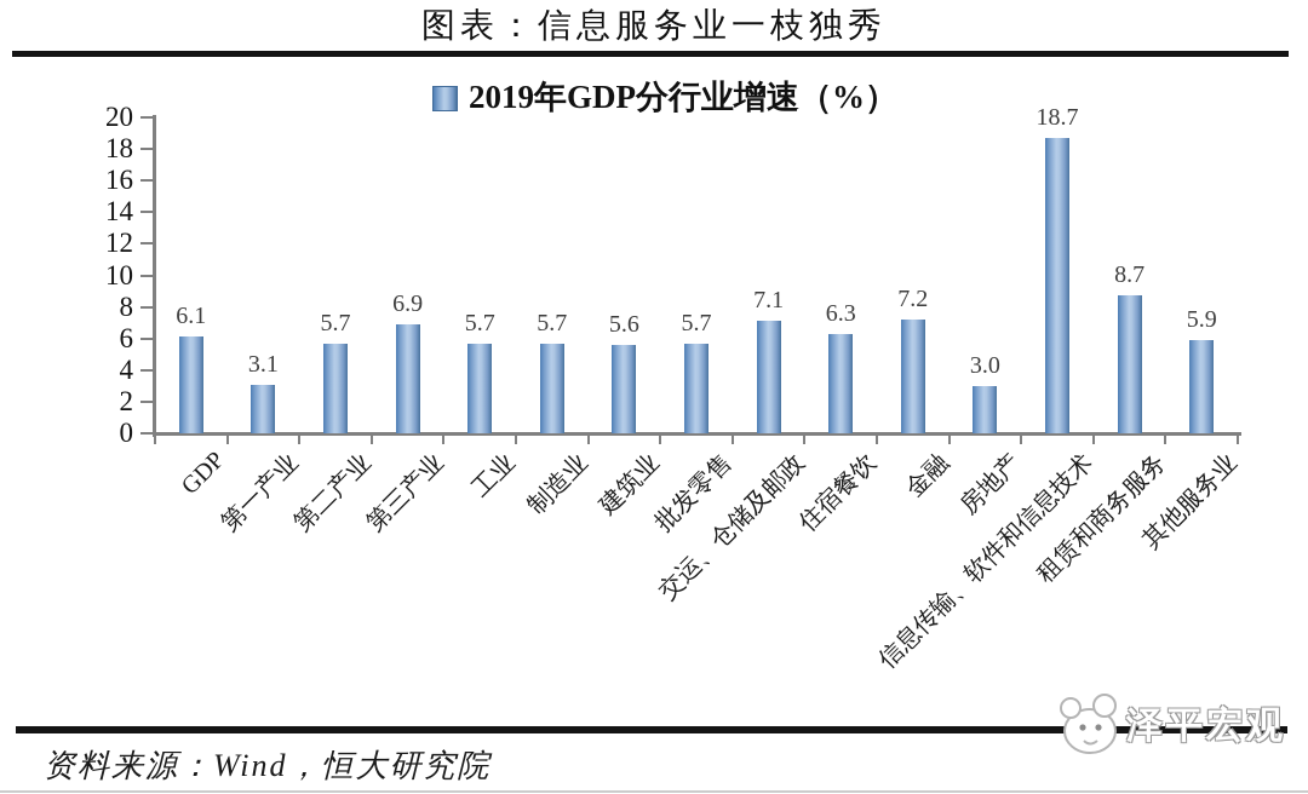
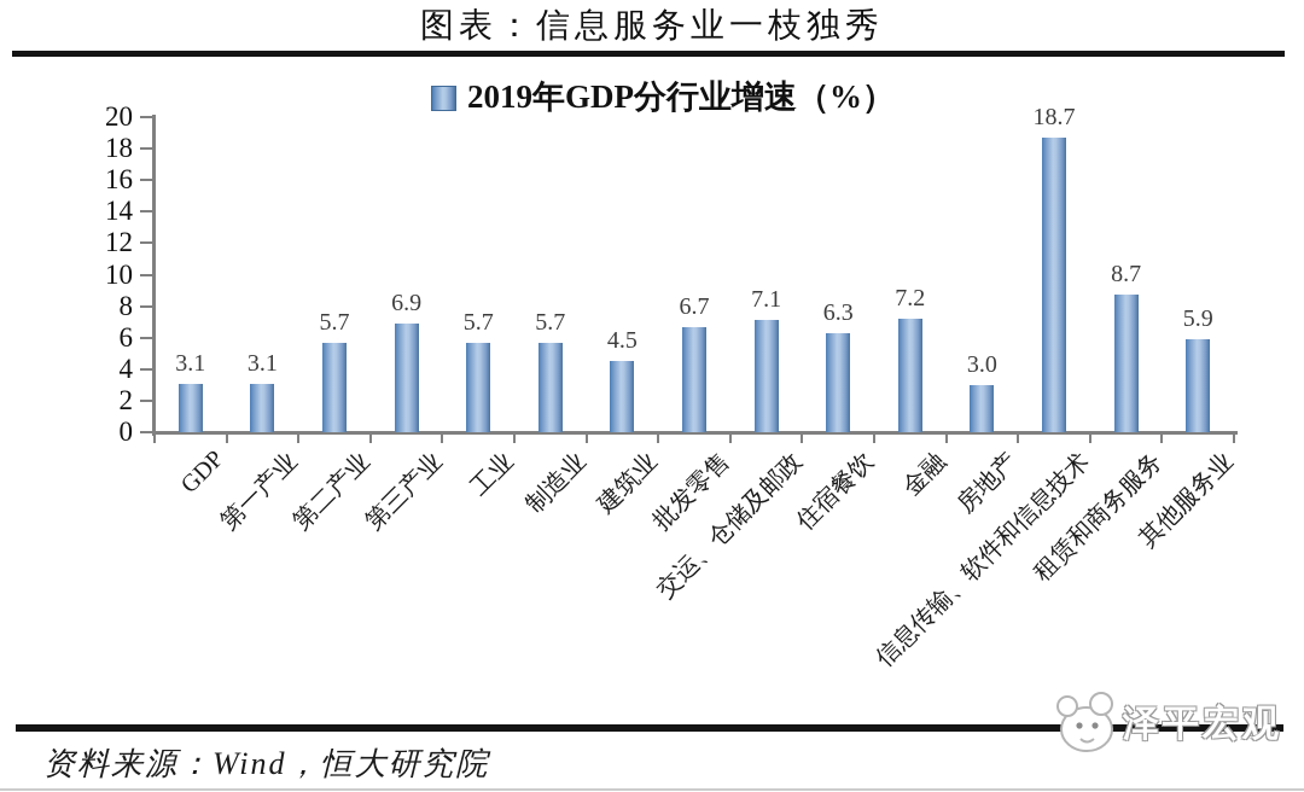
GDP: 6.1 -> 3.1
建筑业: 5.6 -> 4.5
批发零售: 5.7 -> 6.7
